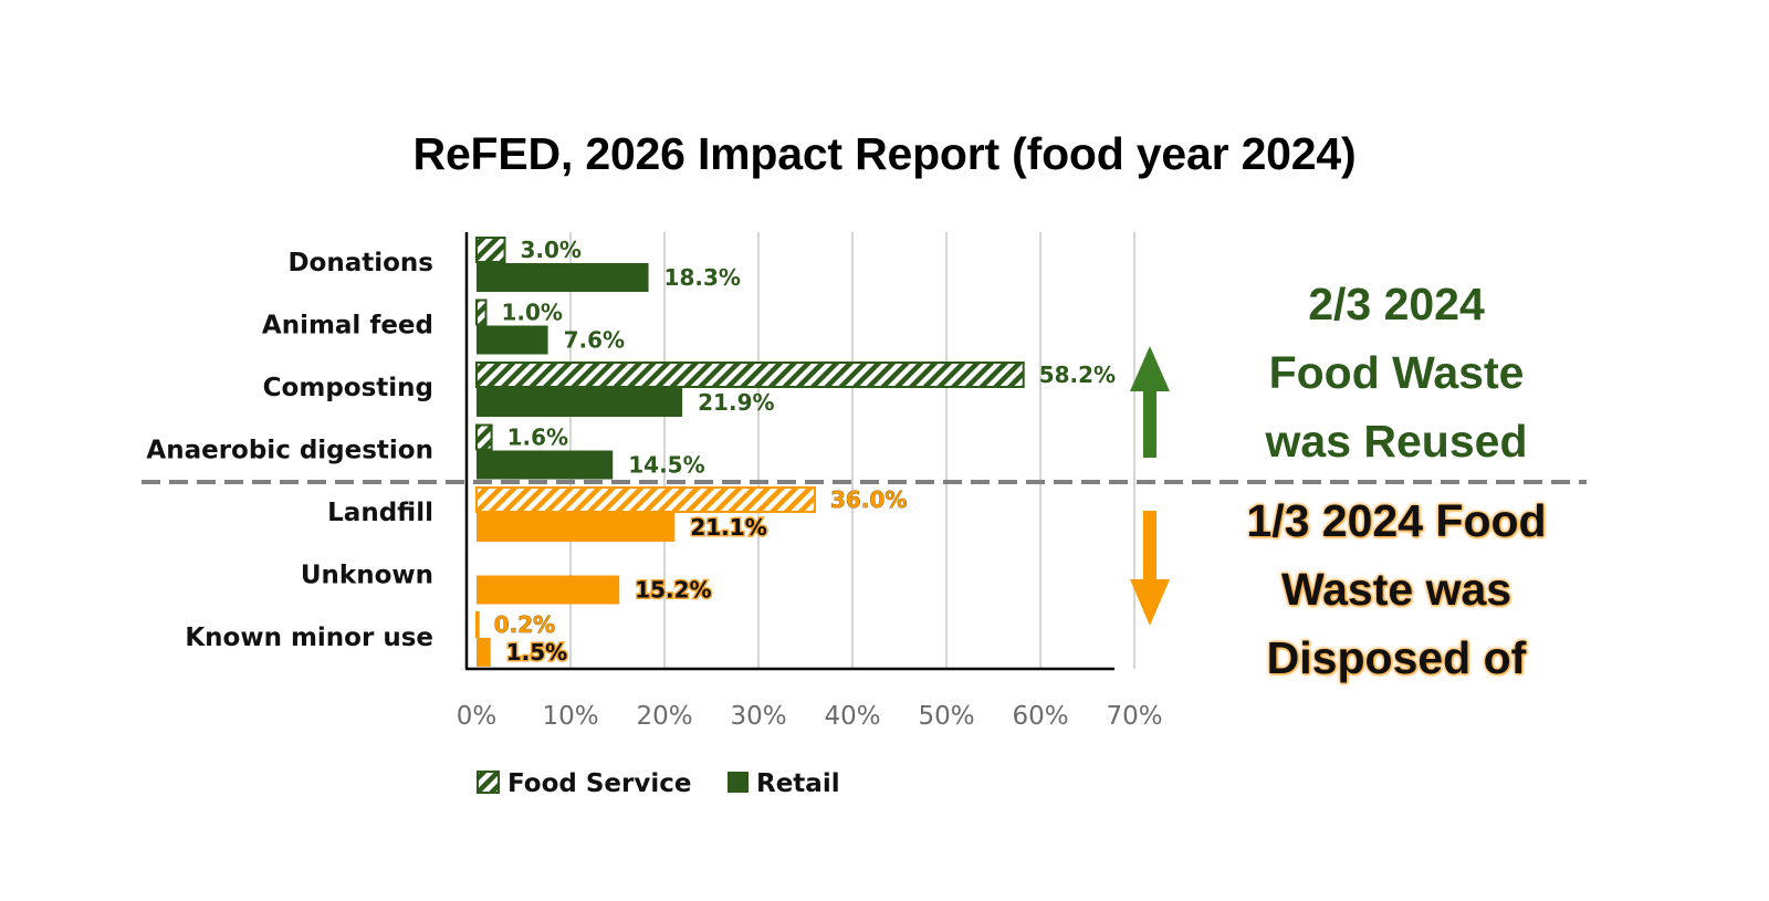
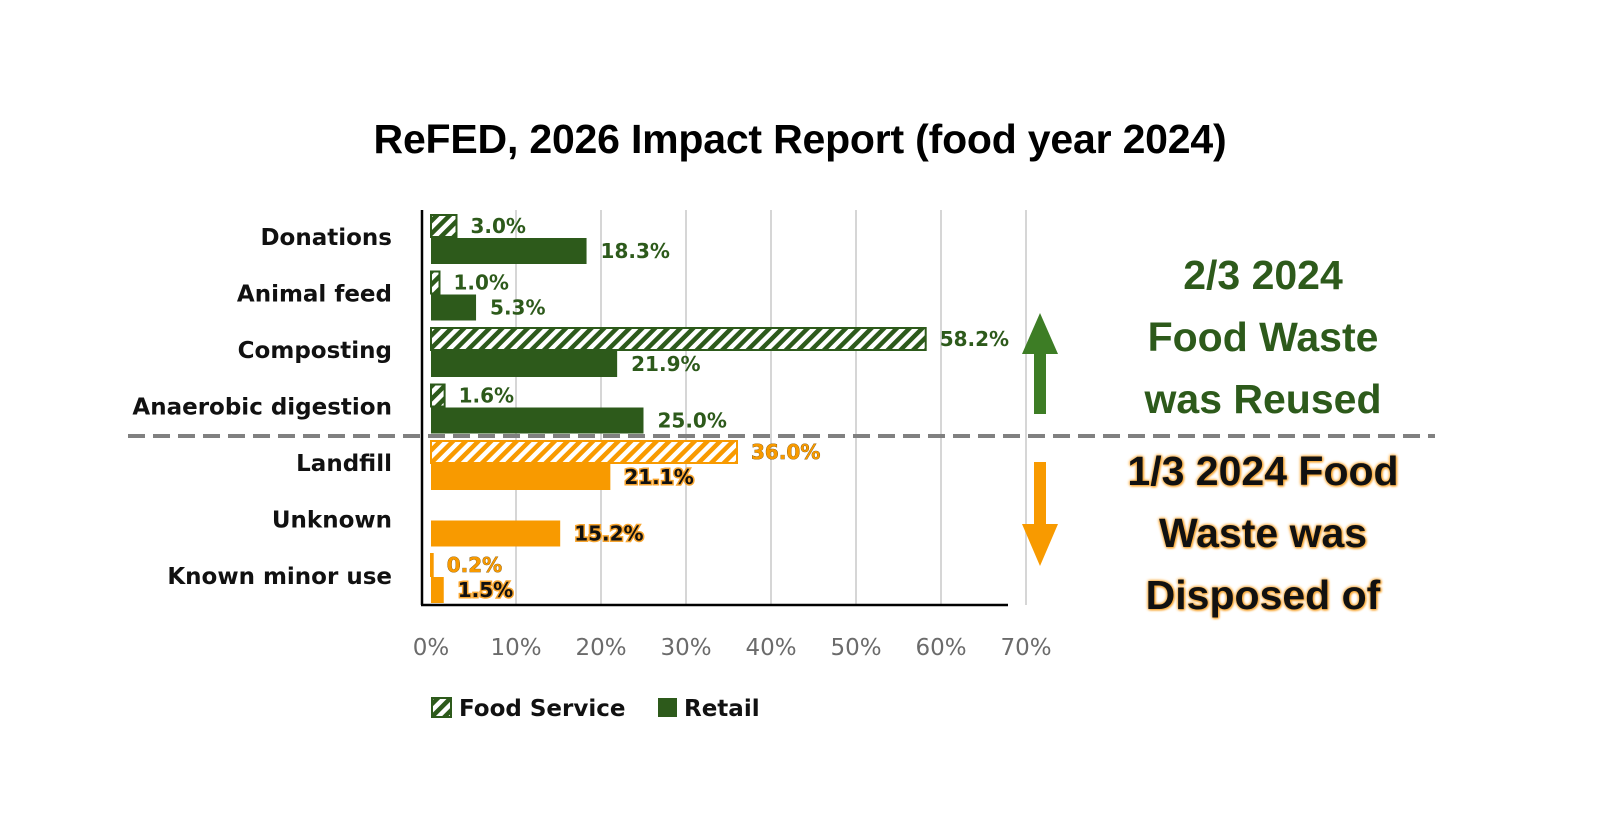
Retail/Animal feed: 7.6% -> 5.3%
Retail/Anaerobic digestion: 14.5% -> 25.0%
